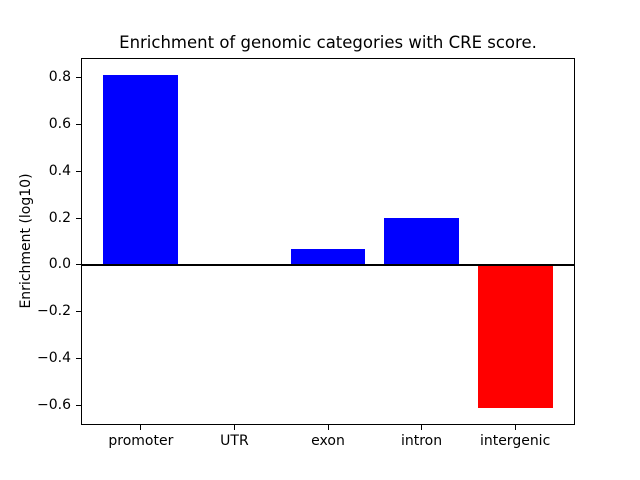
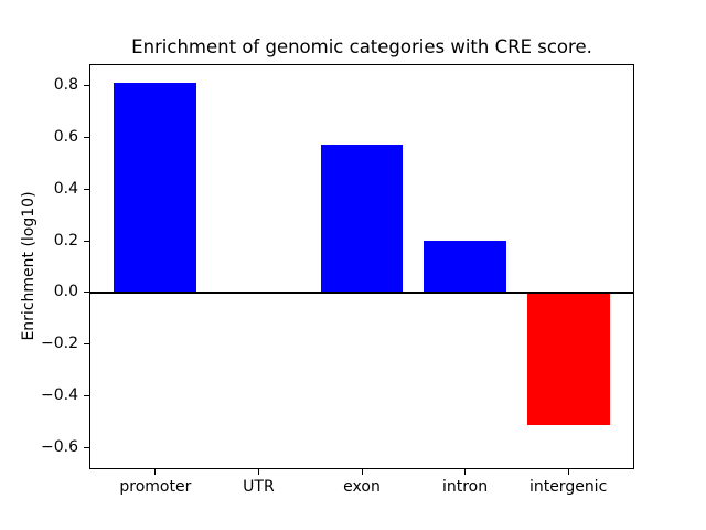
exon: 0.07 -> 0.57
intergenic: -0.61 -> -0.51
